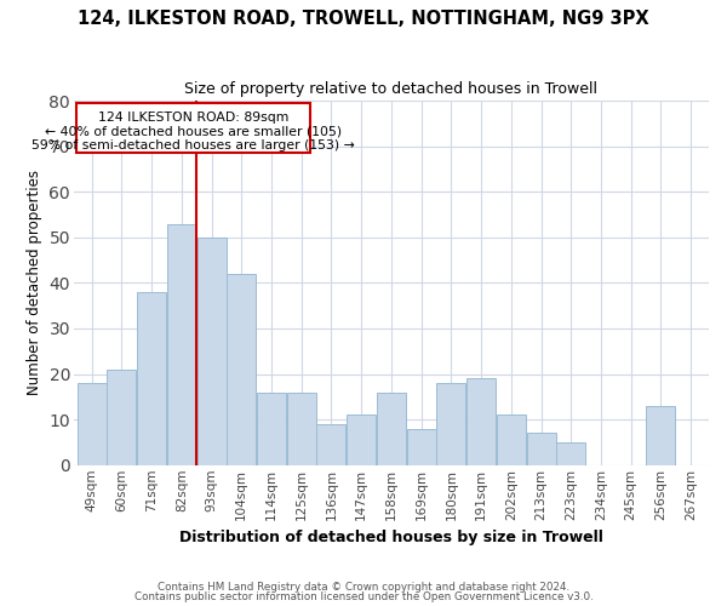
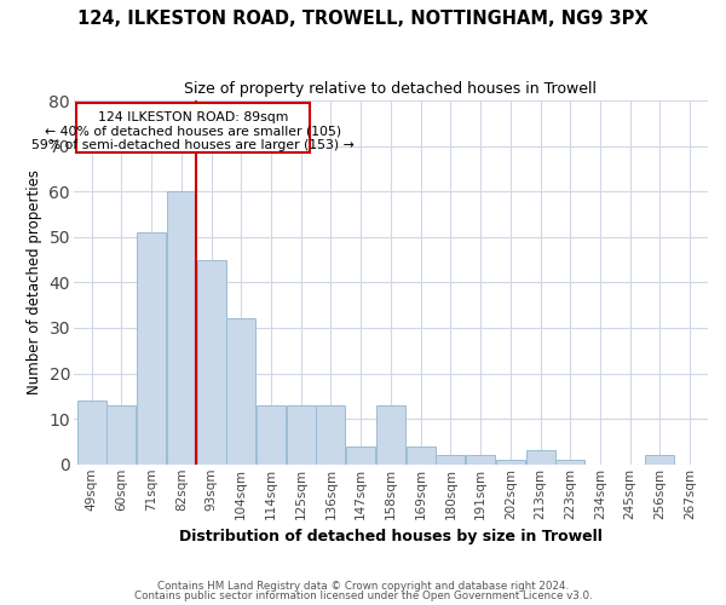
49sqm: 18 -> 14
60sqm: 21 -> 13
71sqm: 38 -> 51
82sqm: 53 -> 60
93sqm: 50 -> 45
104sqm: 42 -> 32
114sqm: 16 -> 13
125sqm: 16 -> 13
136sqm: 9 -> 13
147sqm: 11 -> 4
158sqm: 16 -> 13
169sqm: 8 -> 4
180sqm: 18 -> 2
191sqm: 19 -> 2
202sqm: 11 -> 1
213sqm: 7 -> 3
223sqm: 5 -> 1
256sqm: 13 -> 2
